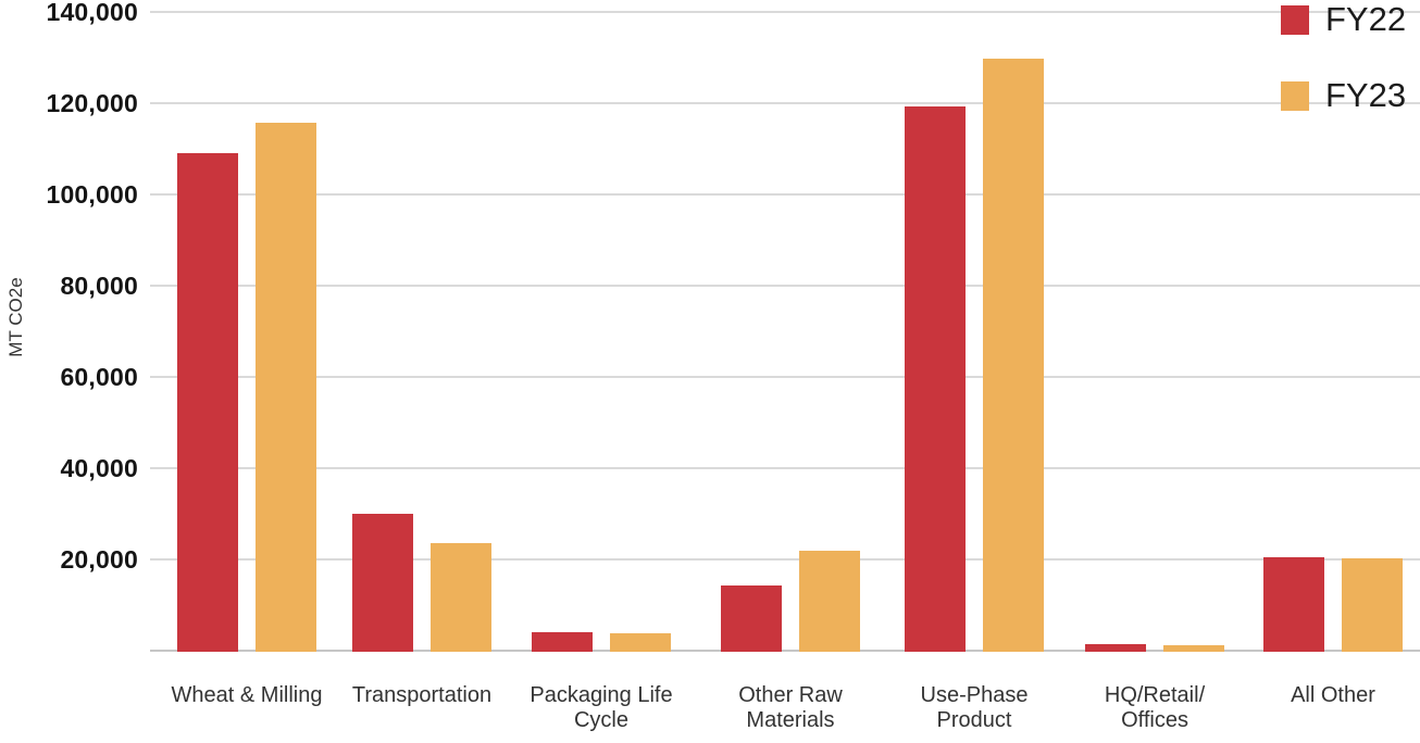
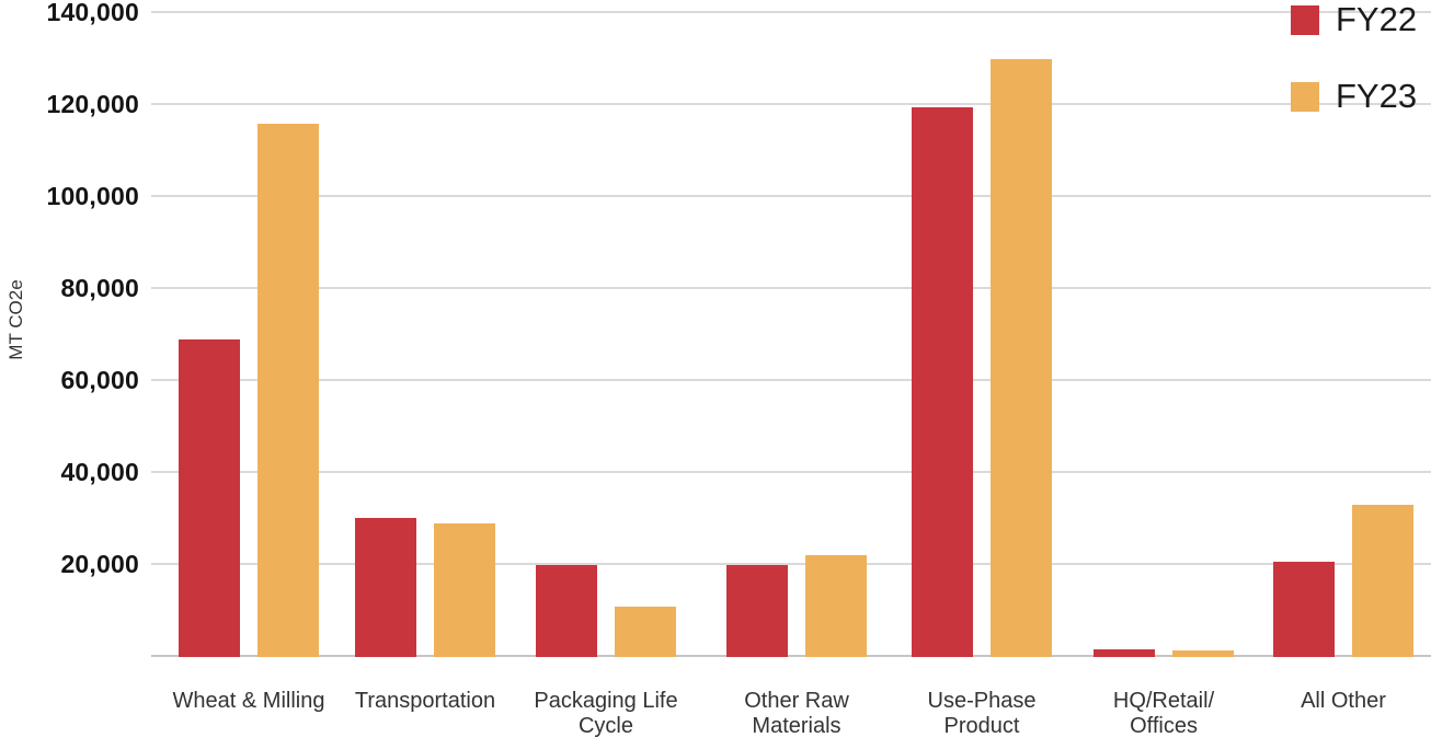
FY22/Wheat & Milling: 109000 -> 69000
FY23/Transportation: 24000 -> 29000
FY22/Packaging Life Cycle: 4000 -> 20000
FY23/Packaging Life Cycle: 4000 -> 11000
FY22/Other Raw Materials: 14000 -> 20000
FY23/All Other: 20000 -> 33000
